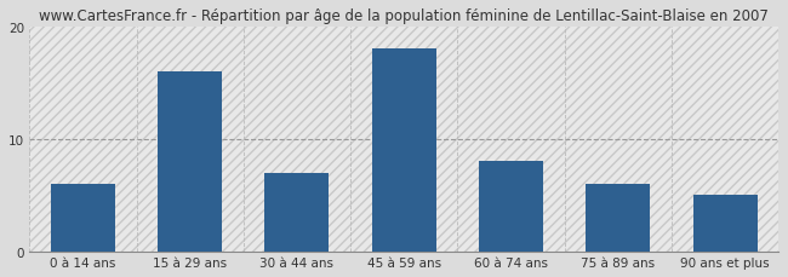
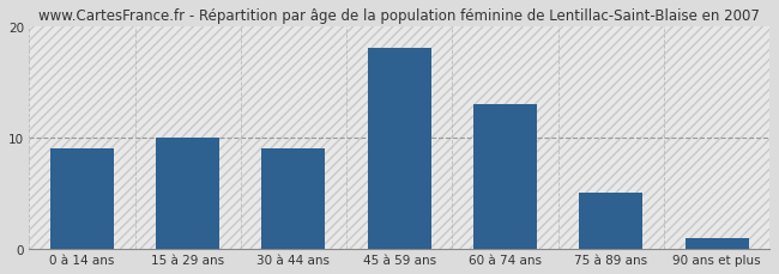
0 à 14 ans: 6 -> 9
15 à 29 ans: 16 -> 10
30 à 44 ans: 7 -> 9
60 à 74 ans: 8 -> 13
75 à 89 ans: 6 -> 5
90 ans et plus: 5 -> 1
